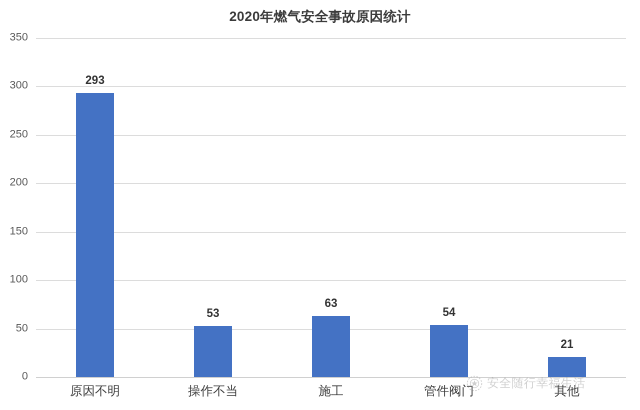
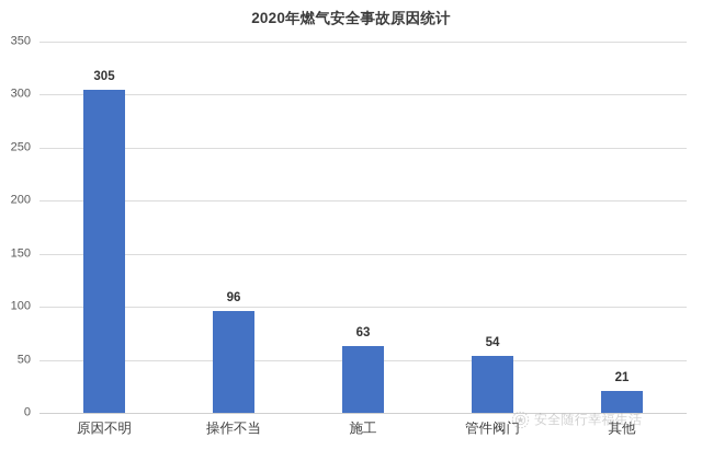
原因不明: 293 -> 305
操作不当: 53 -> 96
